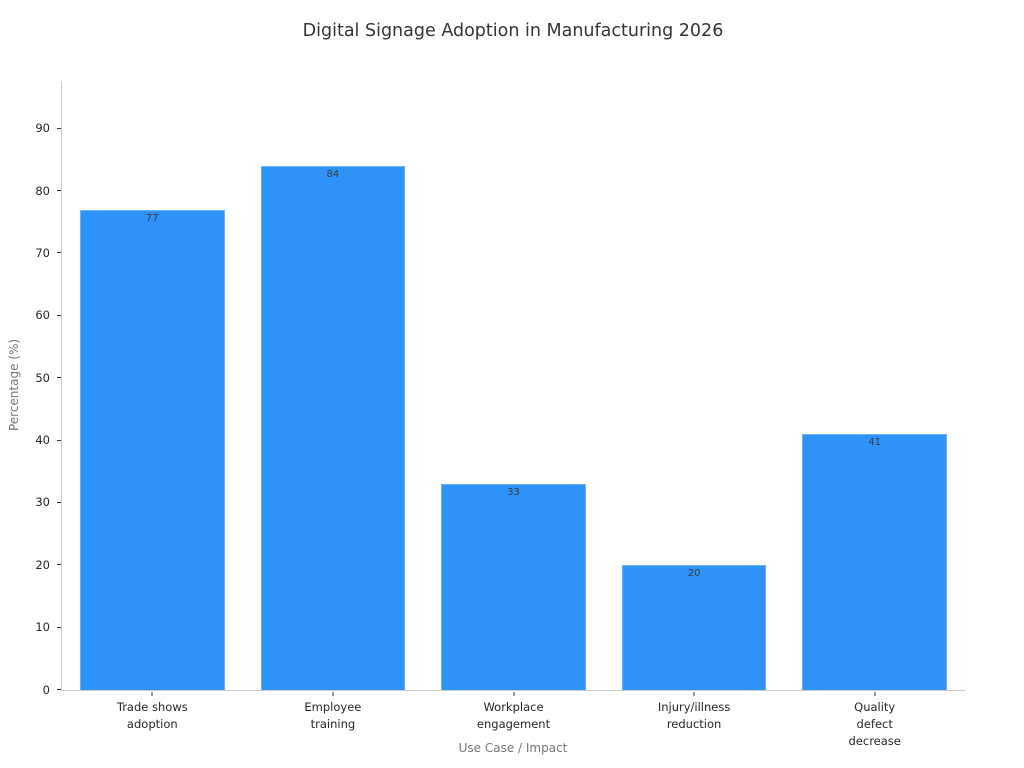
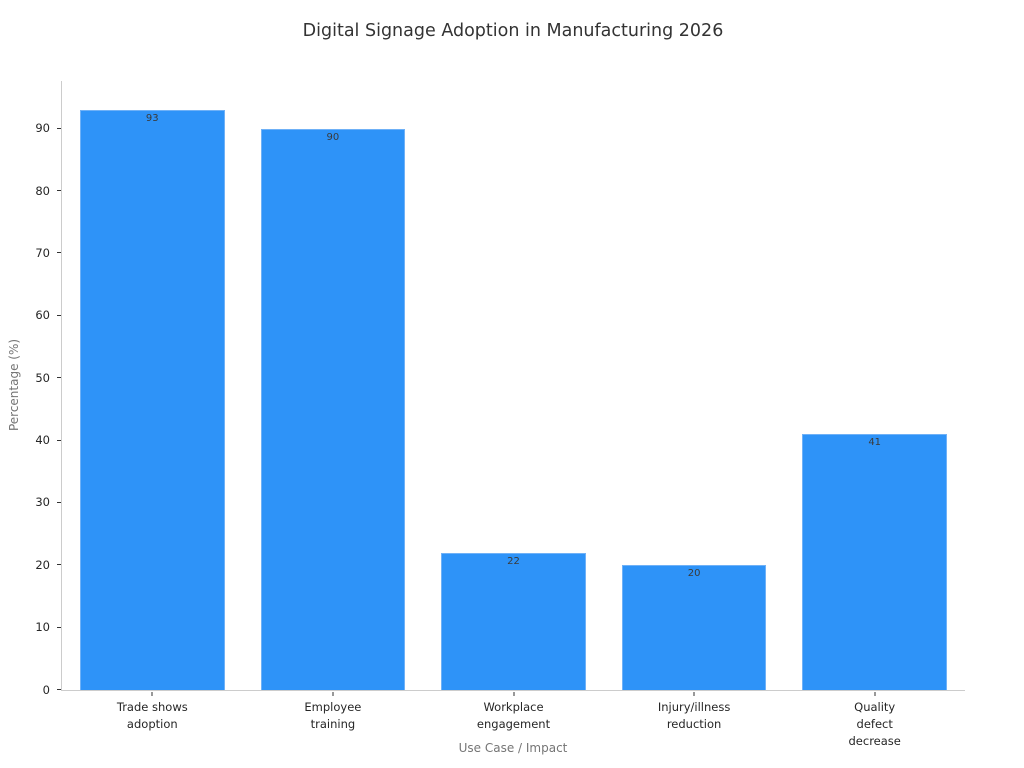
Trade shows adoption: 77 -> 93
Employee training: 84 -> 90
Workplace engagement: 33 -> 22
